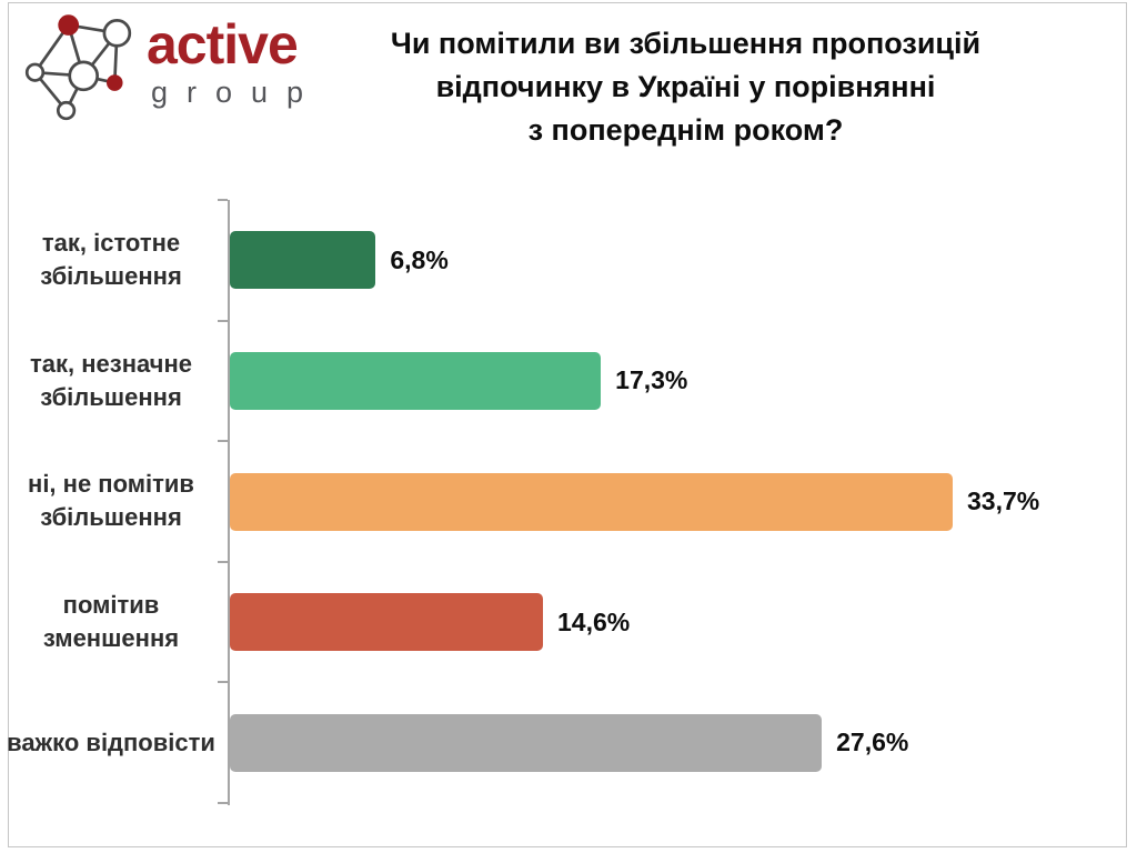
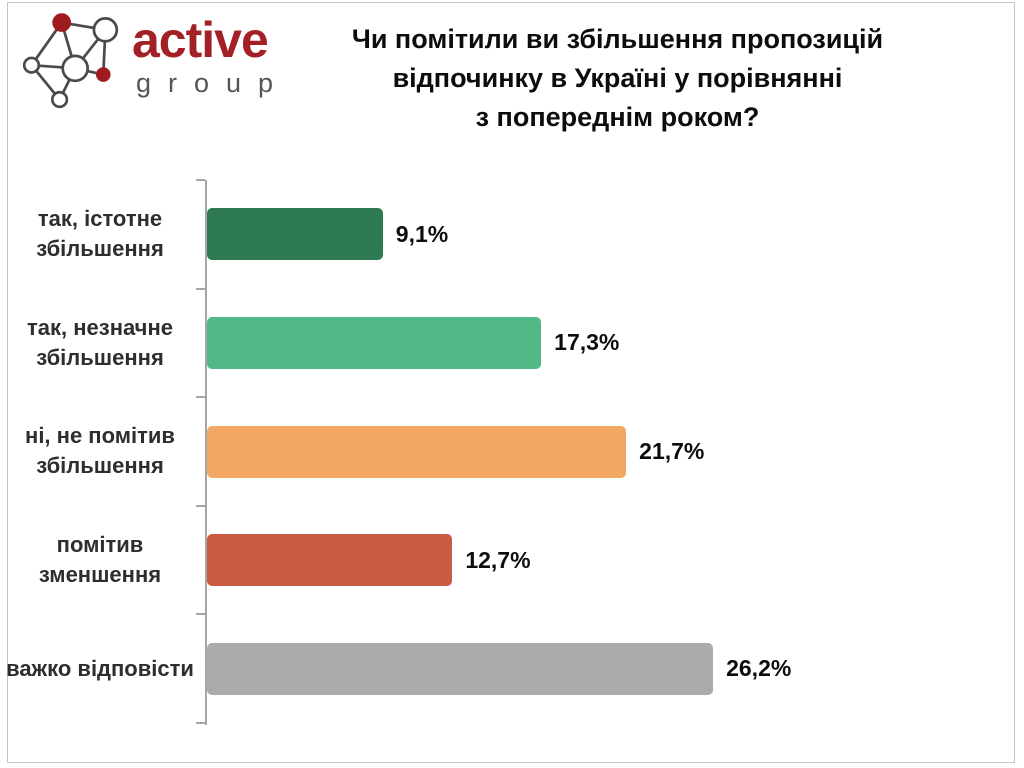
так, істотне збільшення: 6,8% -> 9,1%
ні, не помітив збільшення: 33,7% -> 21,7%
помітив зменшення: 14,6% -> 12,7%
важко відповісти: 27,6% -> 26,2%
